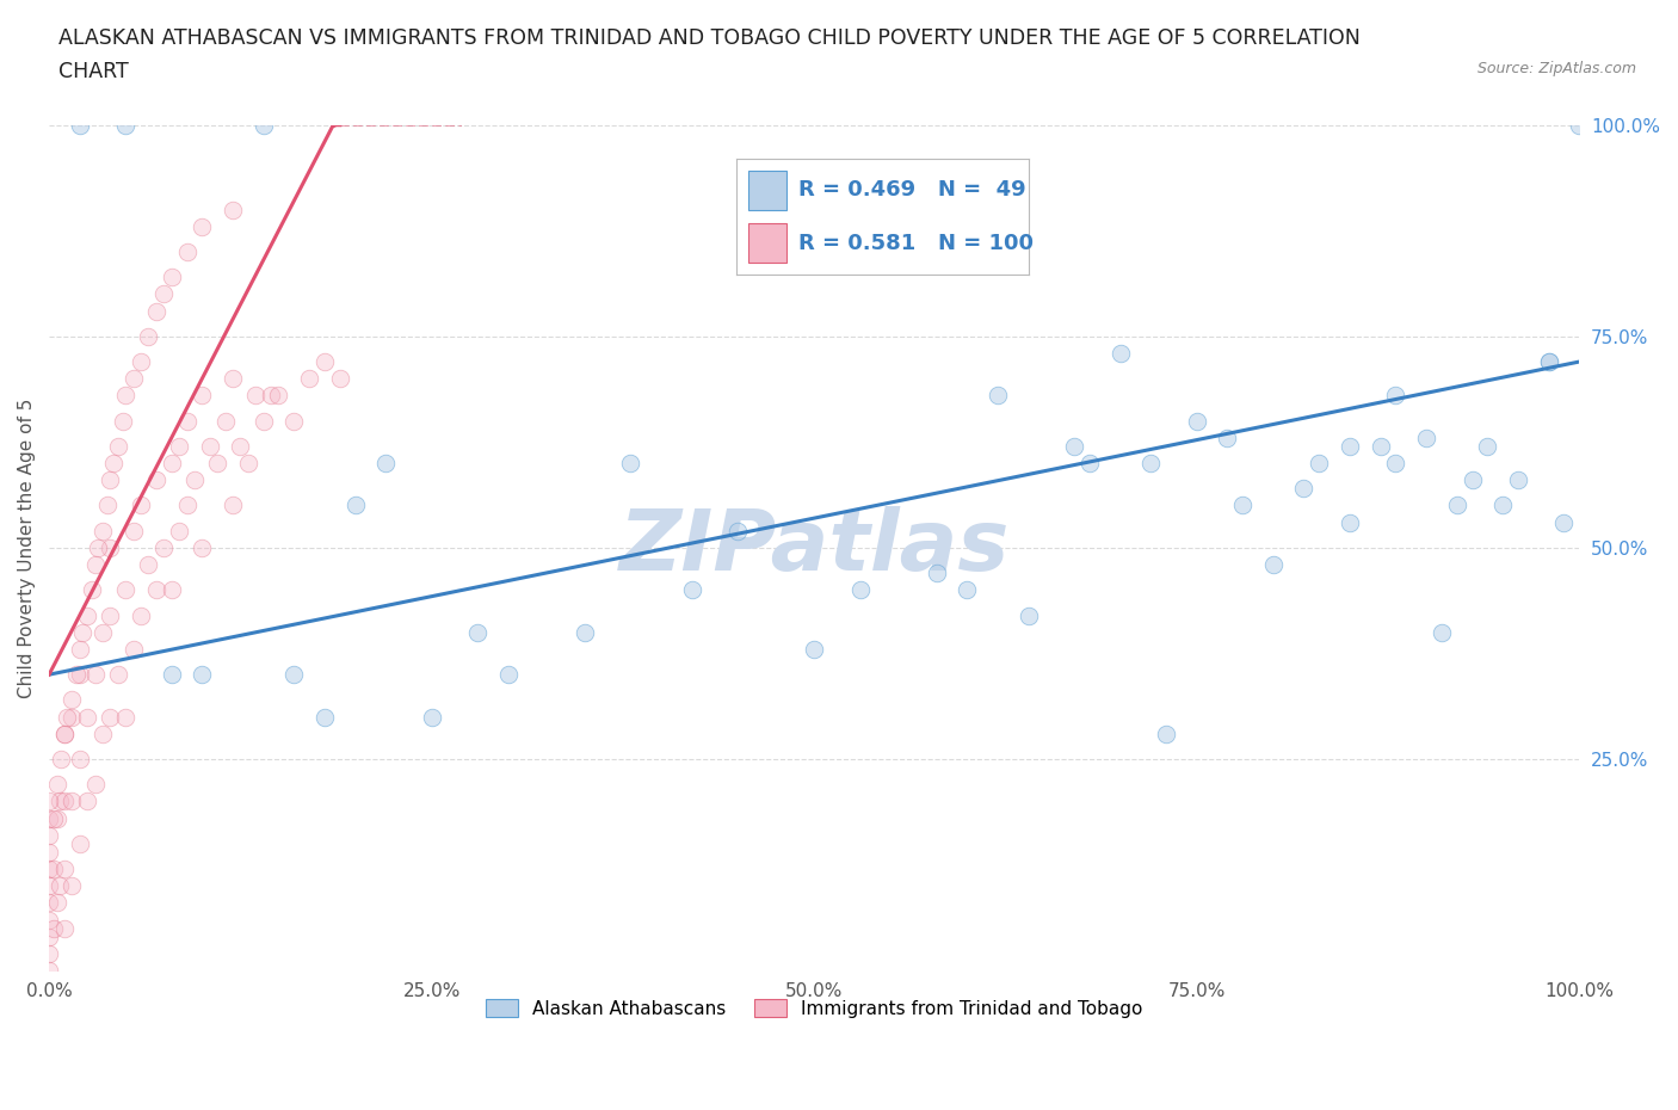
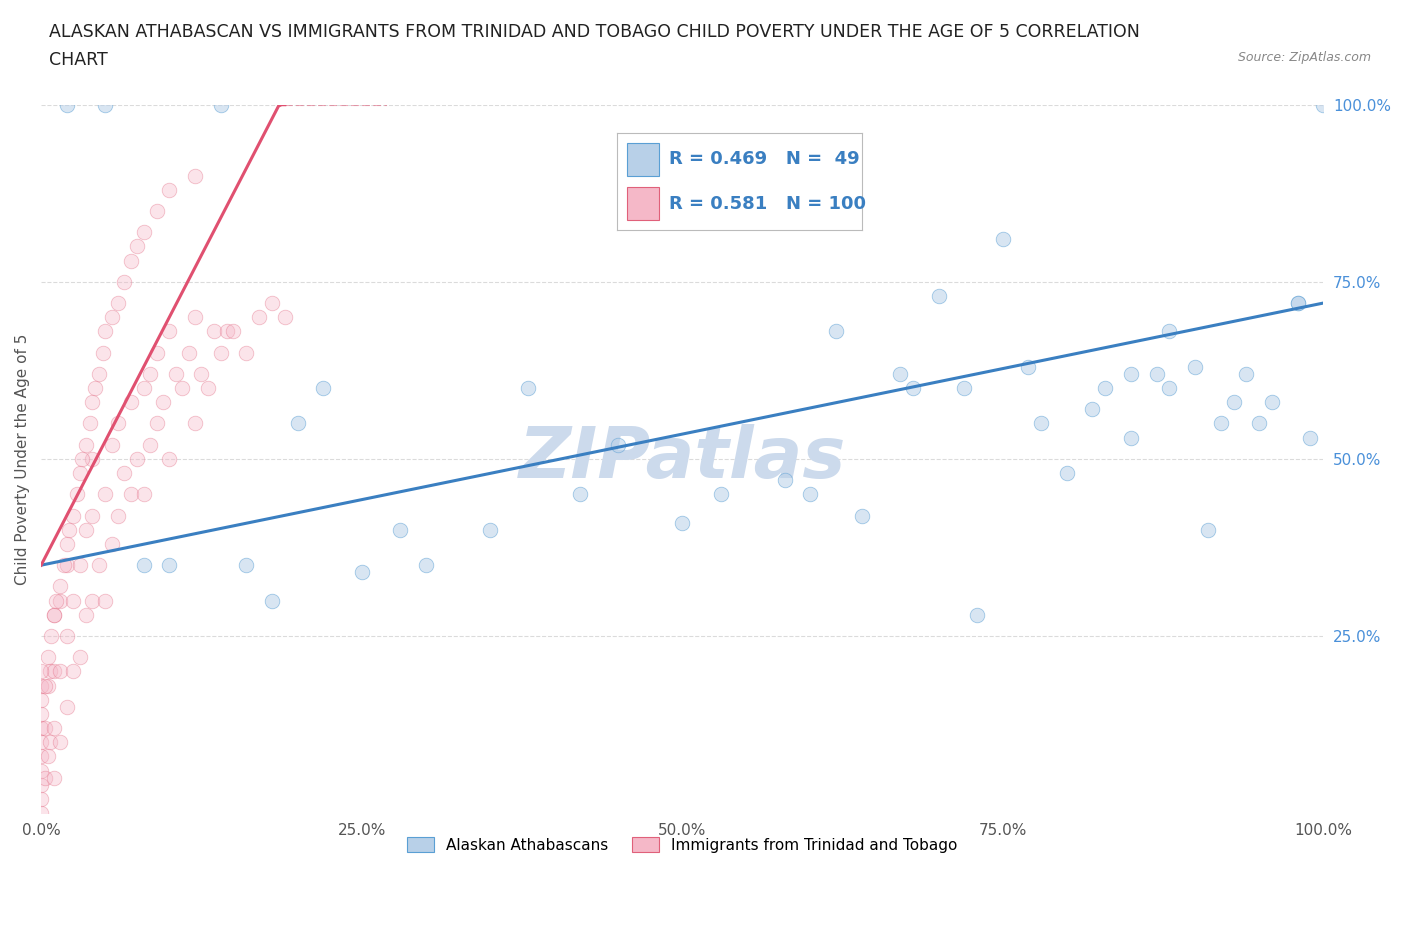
Alaskan Athabascans/25.0%: 30% -> 34%
Alaskan Athabascans/50.0%: 38% -> 41%
Alaskan Athabascans/75.0%: 65% -> 81%
